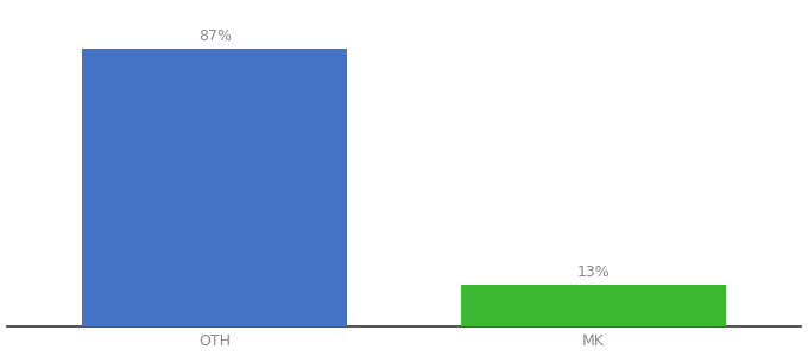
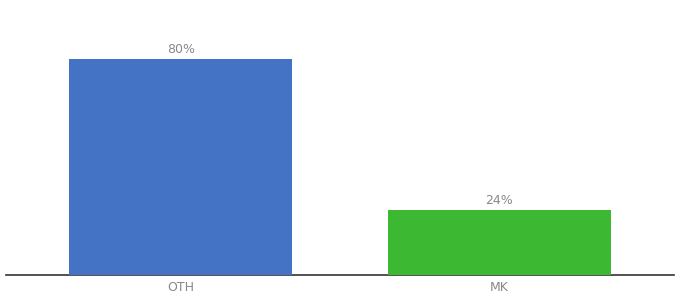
OTH: 87% -> 80%
MK: 13% -> 24%
